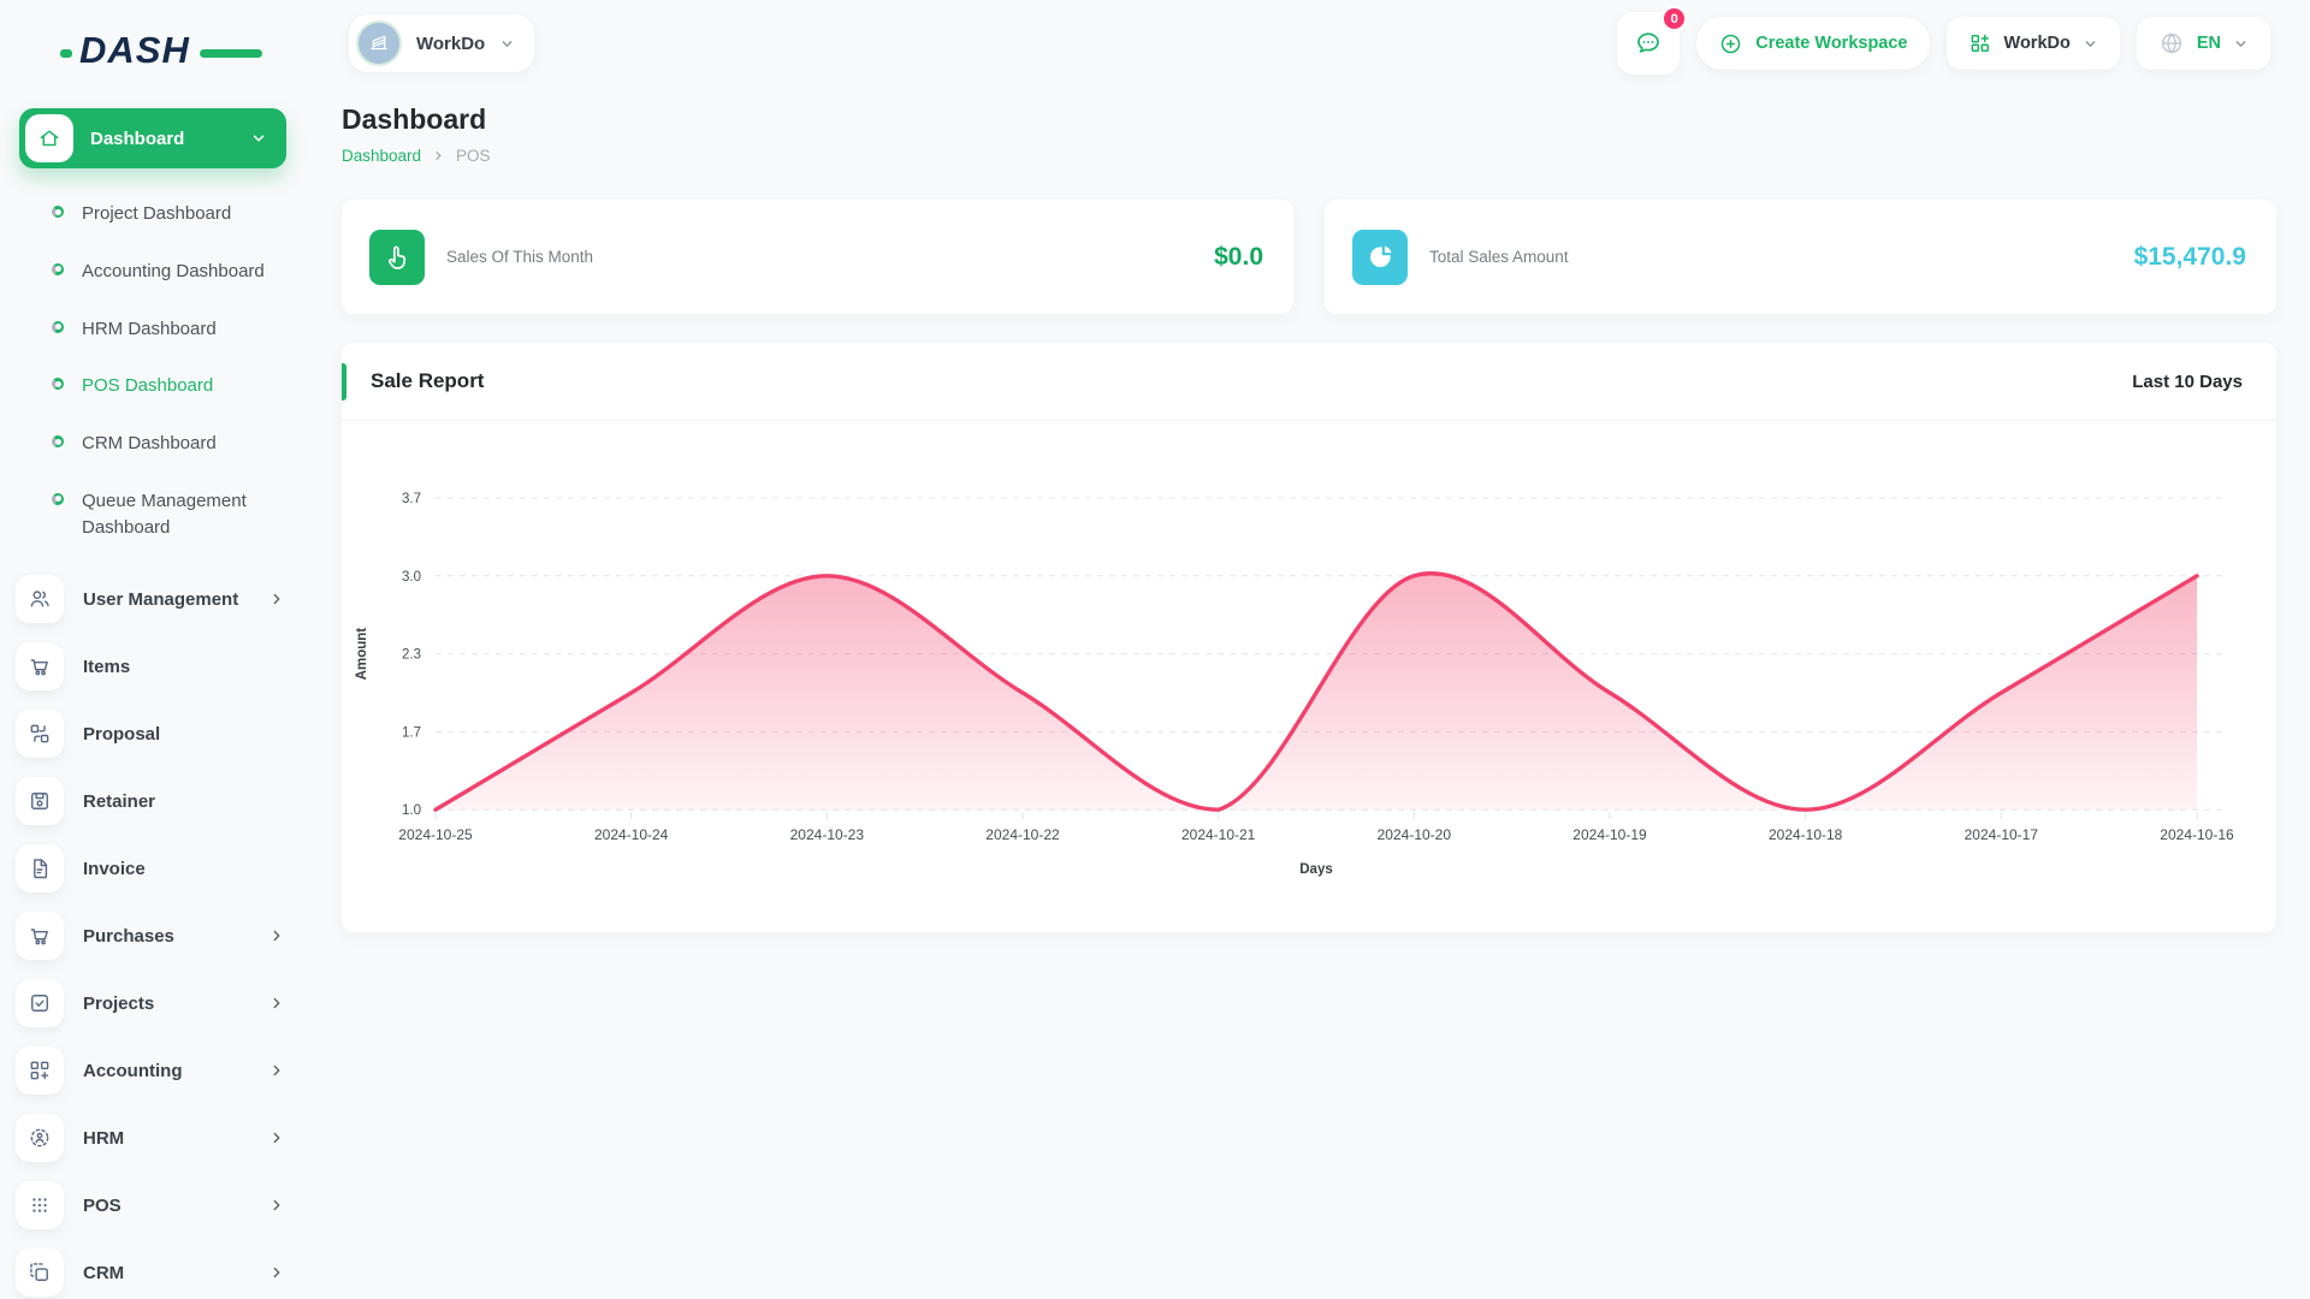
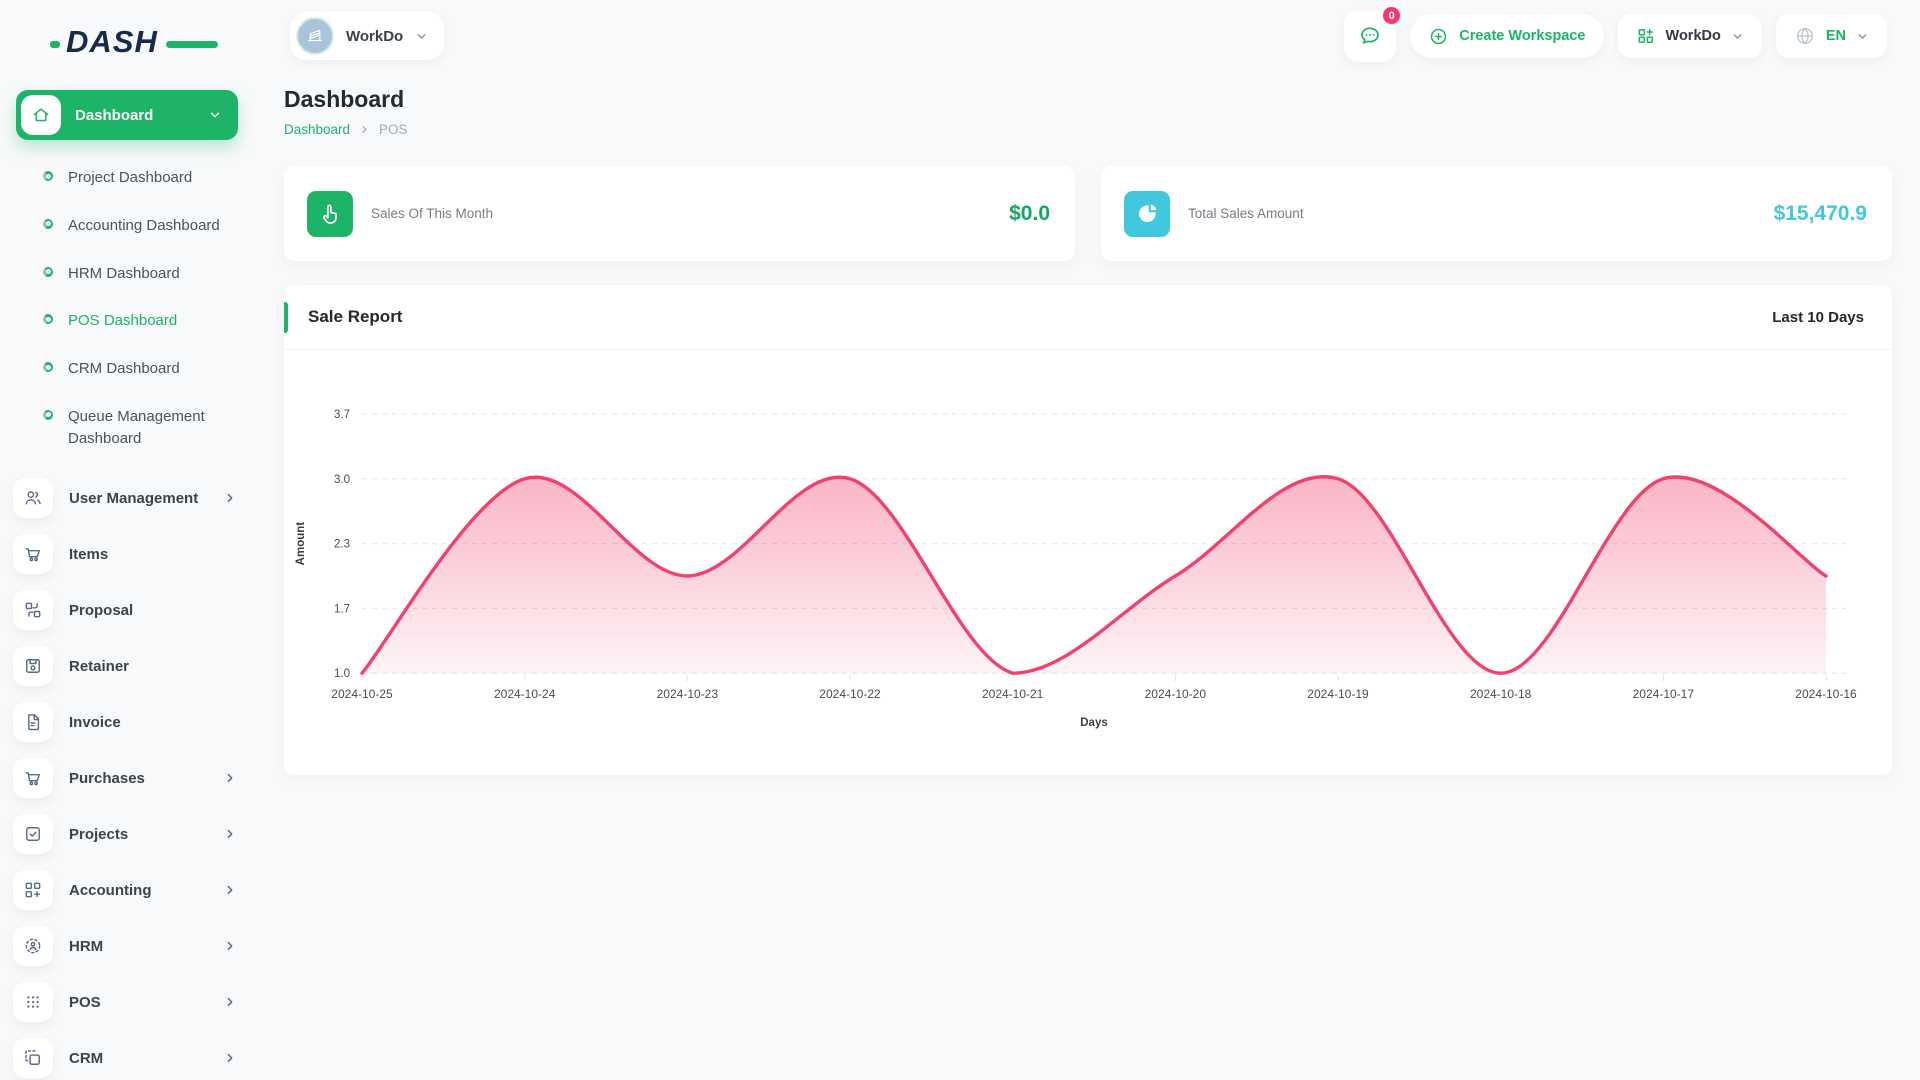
2024-10-24: 2 -> 3
2024-10-23: 3 -> 2
2024-10-22: 2 -> 3
2024-10-20: 3 -> 2
2024-10-19: 2 -> 3
2024-10-17: 2 -> 3
2024-10-16: 3 -> 2
